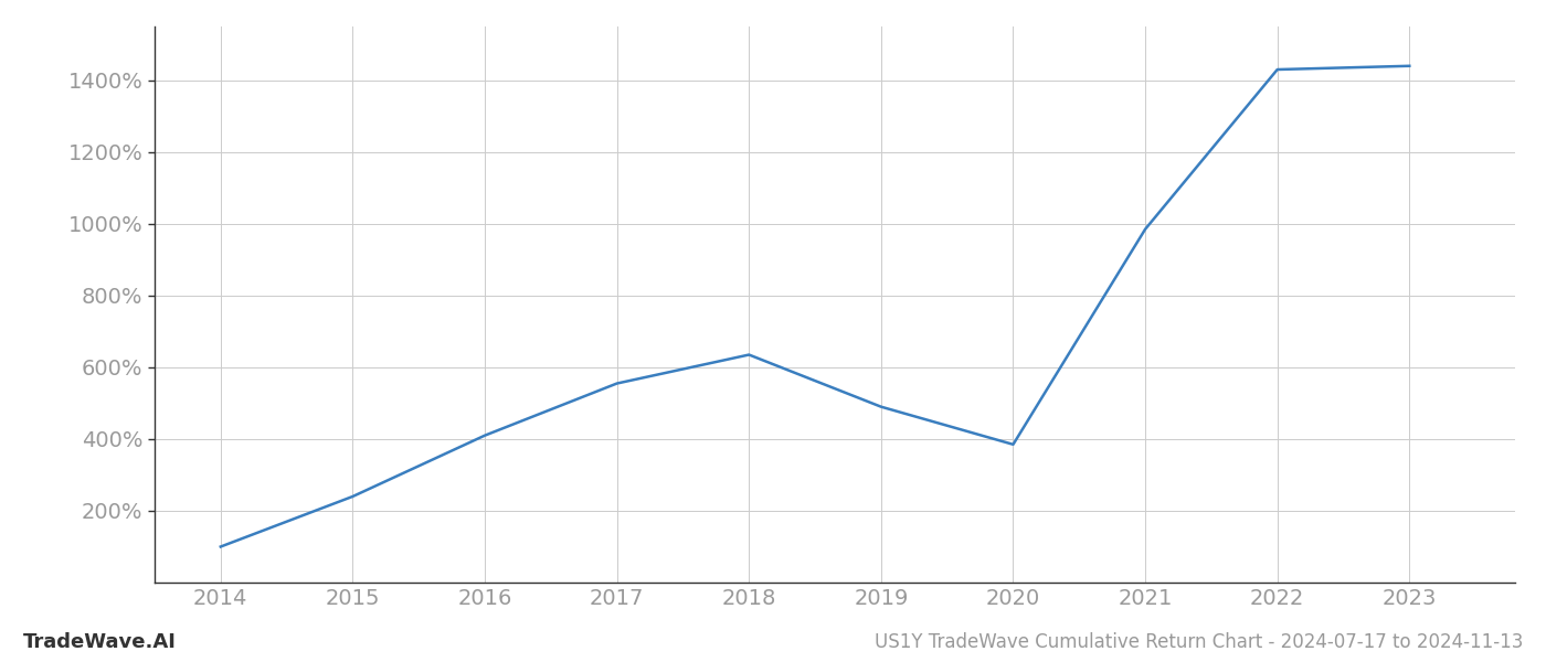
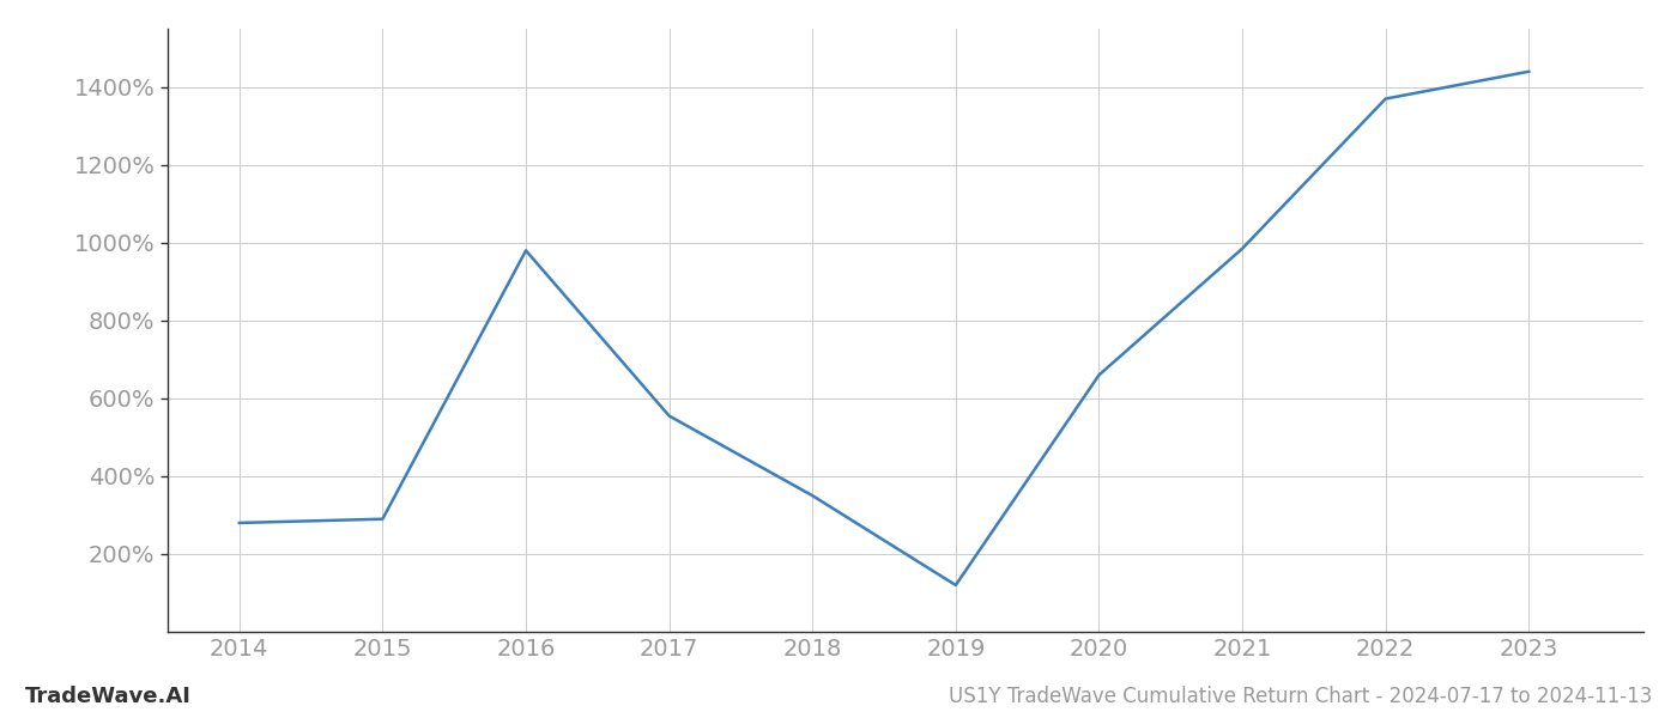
2014: 100% -> 280%
2015: 240% -> 290%
2016: 410% -> 980%
2018: 635% -> 350%
2019: 490% -> 120%
2020: 385% -> 660%
2022: 1430% -> 1370%
